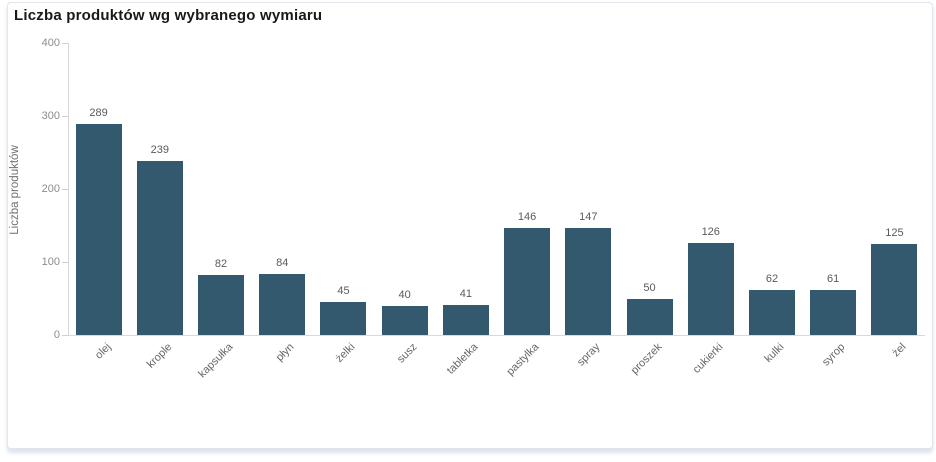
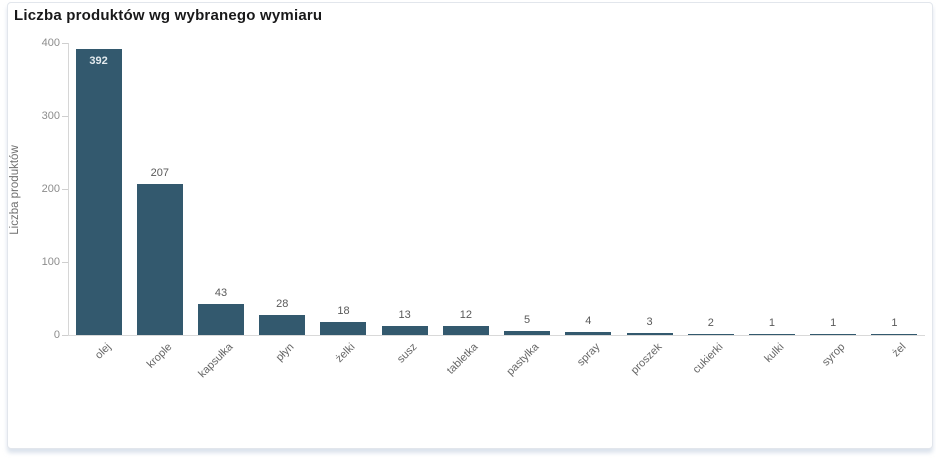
olej: 289 -> 392
krople: 239 -> 207
kapsułka: 82 -> 43
płyn: 84 -> 28
żelki: 45 -> 18
susz: 40 -> 13
tabletka: 41 -> 12
pastylka: 146 -> 5
spray: 147 -> 4
proszek: 50 -> 3
cukierki: 126 -> 2
kulki: 62 -> 1
syrop: 61 -> 1
żel: 125 -> 1
